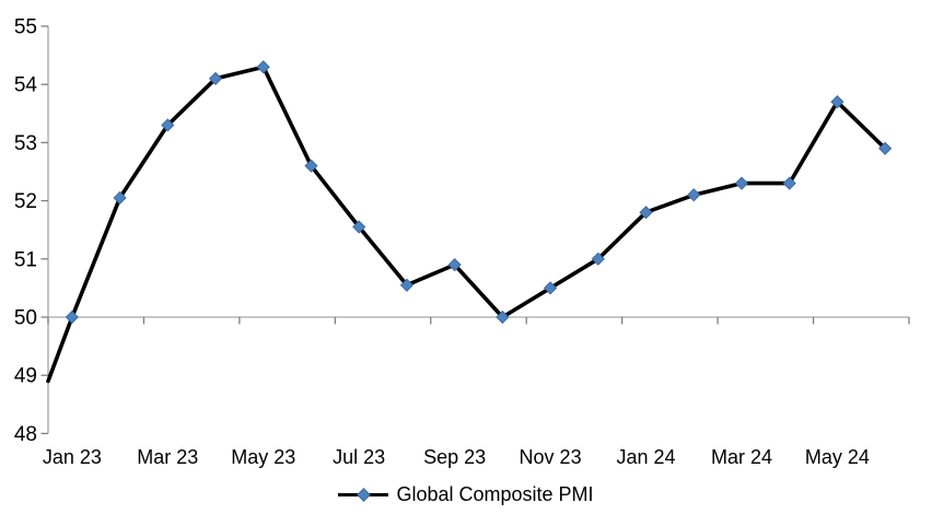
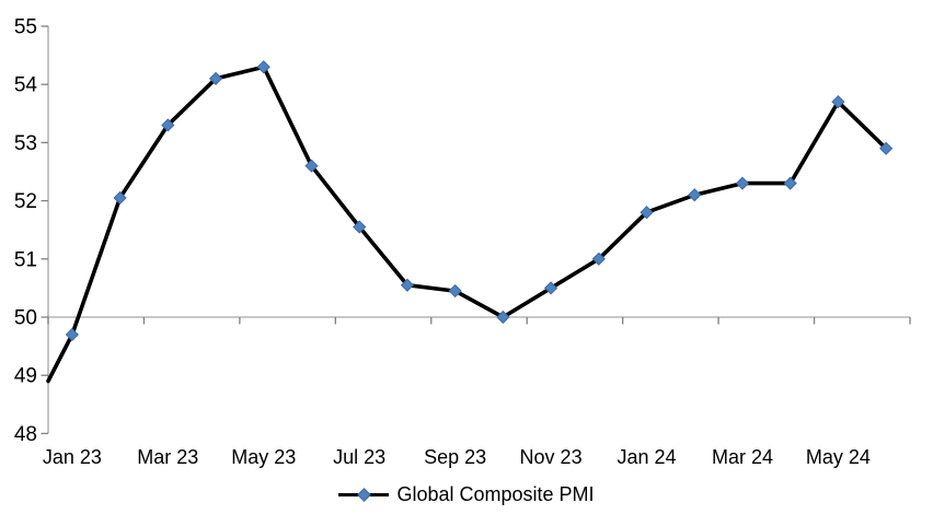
Jan 23: 50.0 -> 49.7
Sep 23: 50.9 -> 50.5
